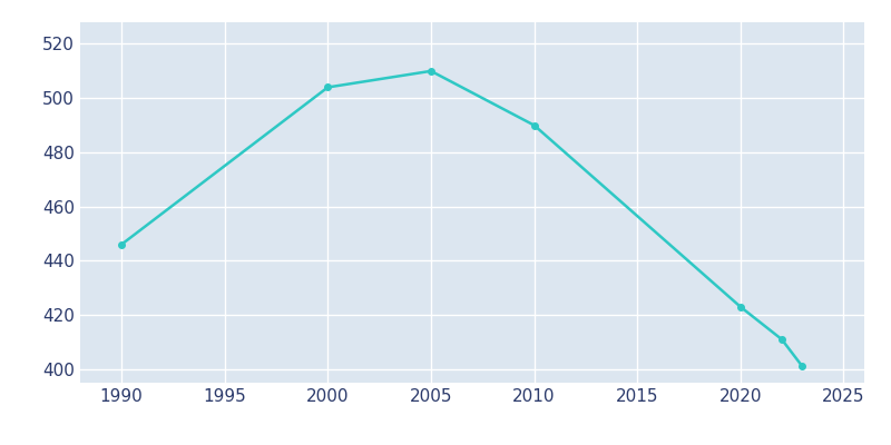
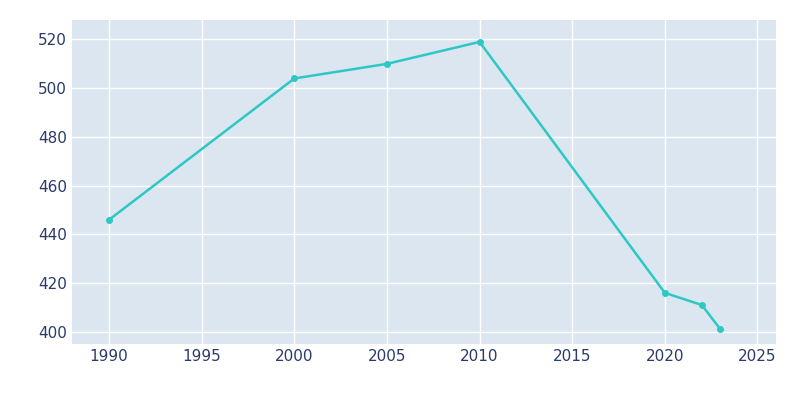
2010: 490 -> 519
2020: 423 -> 416
